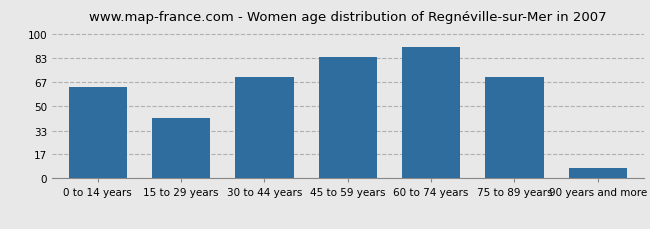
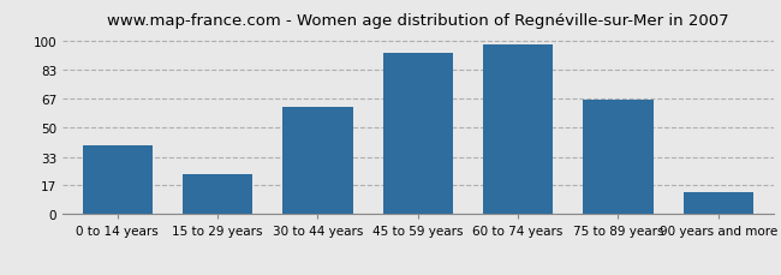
0 to 14 years: 63 -> 40
15 to 29 years: 42 -> 23
30 to 44 years: 70 -> 62
45 to 59 years: 84 -> 93
60 to 74 years: 91 -> 98
75 to 89 years: 70 -> 66
90 years and more: 7 -> 13
